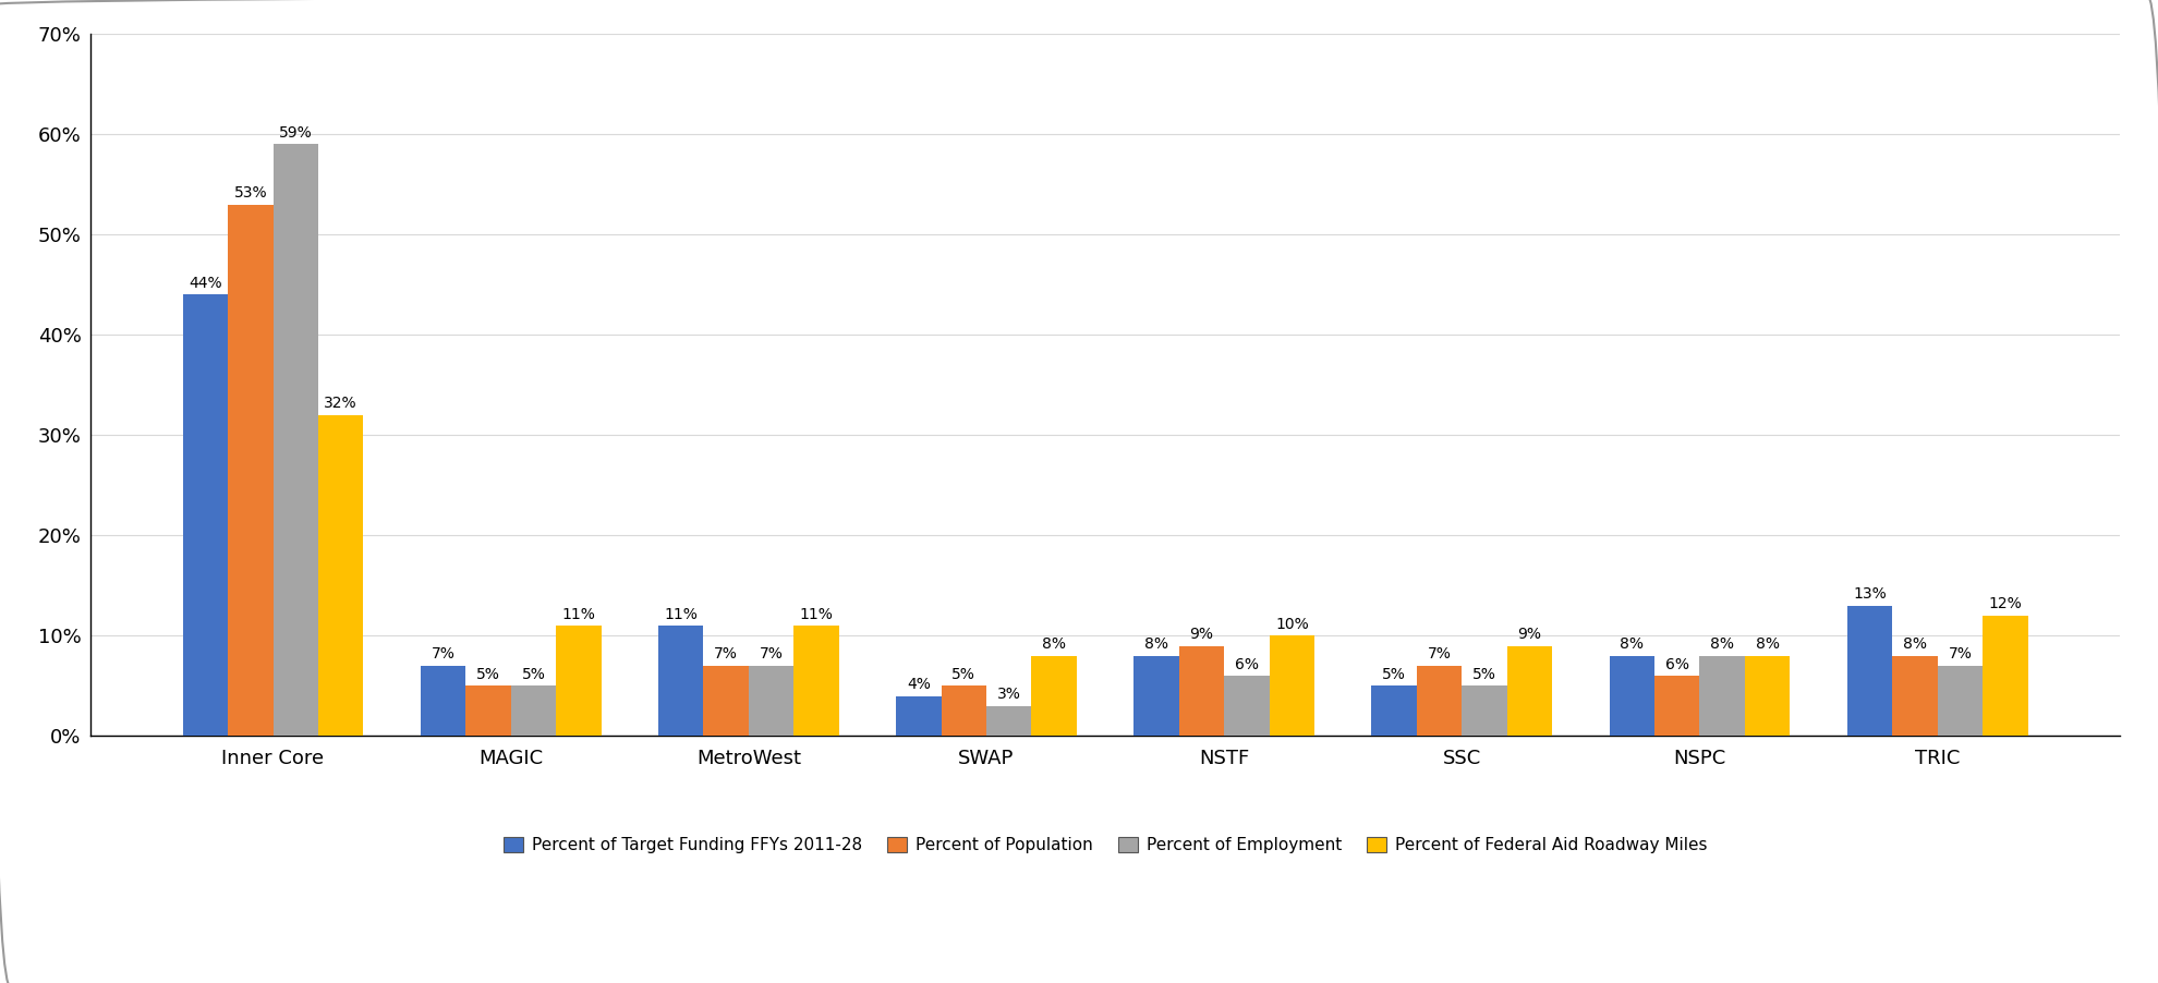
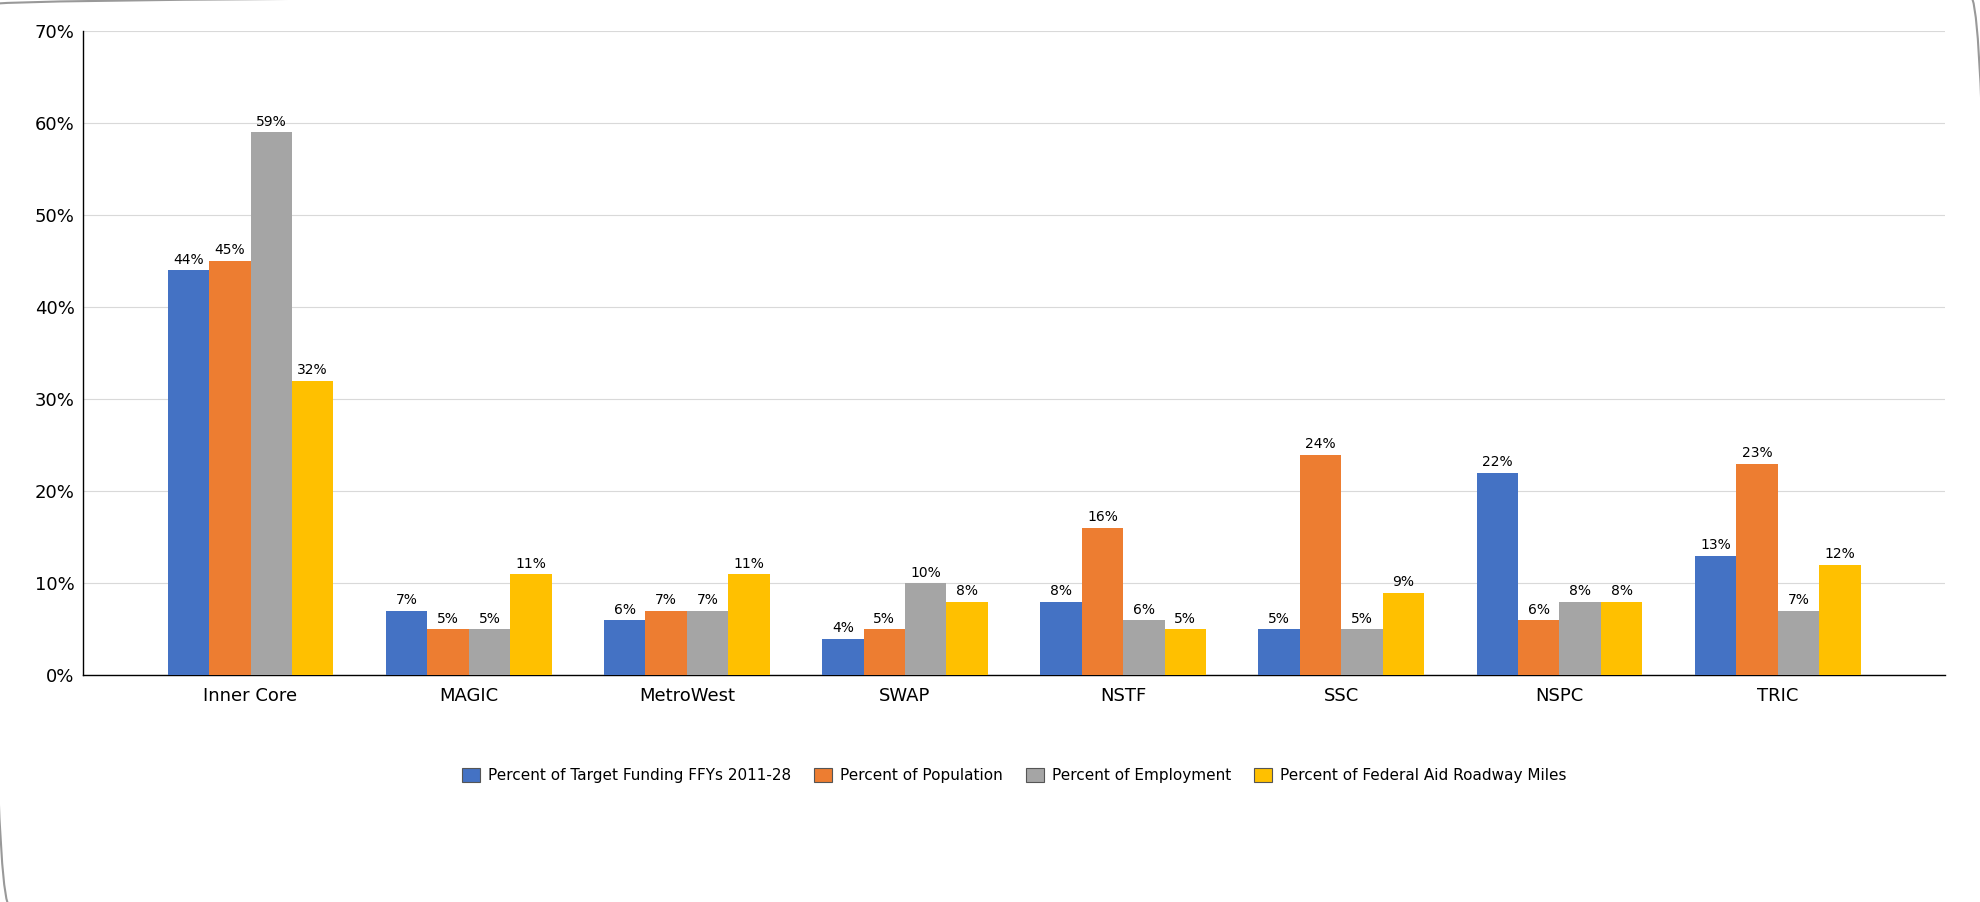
Percent of Population/Inner Core: 53% -> 45%
Percent of Target Funding FFYs 2011-28/MetroWest: 11% -> 6%
Percent of Employment/SWAP: 3% -> 10%
Percent of Population/NSTF: 9% -> 16%
Percent of Federal Aid Roadway Miles/NSTF: 10% -> 5%
Percent of Population/SSC: 7% -> 24%
Percent of Target Funding FFYs 2011-28/NSPC: 8% -> 22%
Percent of Population/TRIC: 8% -> 23%
